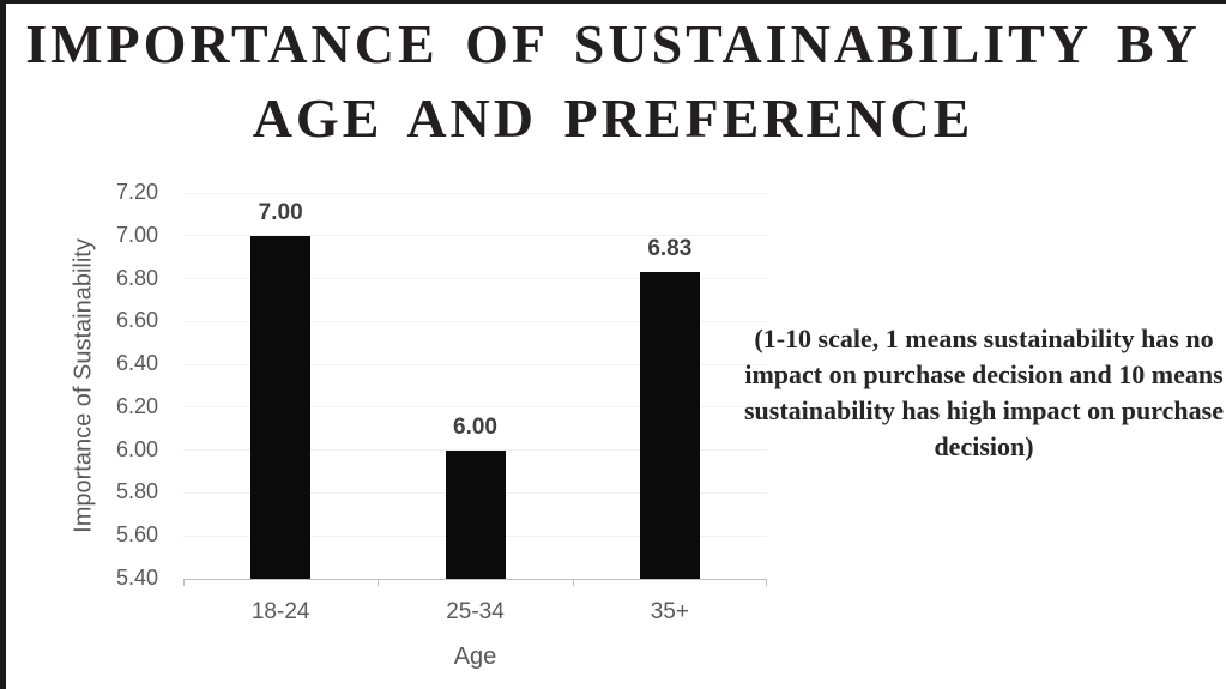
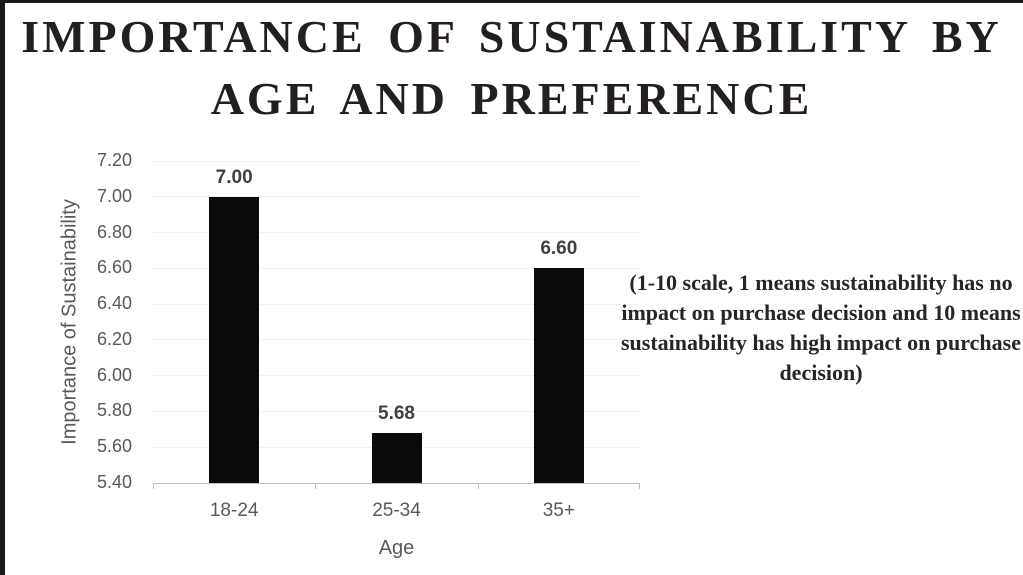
25-34: 6.00 -> 5.68
35+: 6.83 -> 6.60
